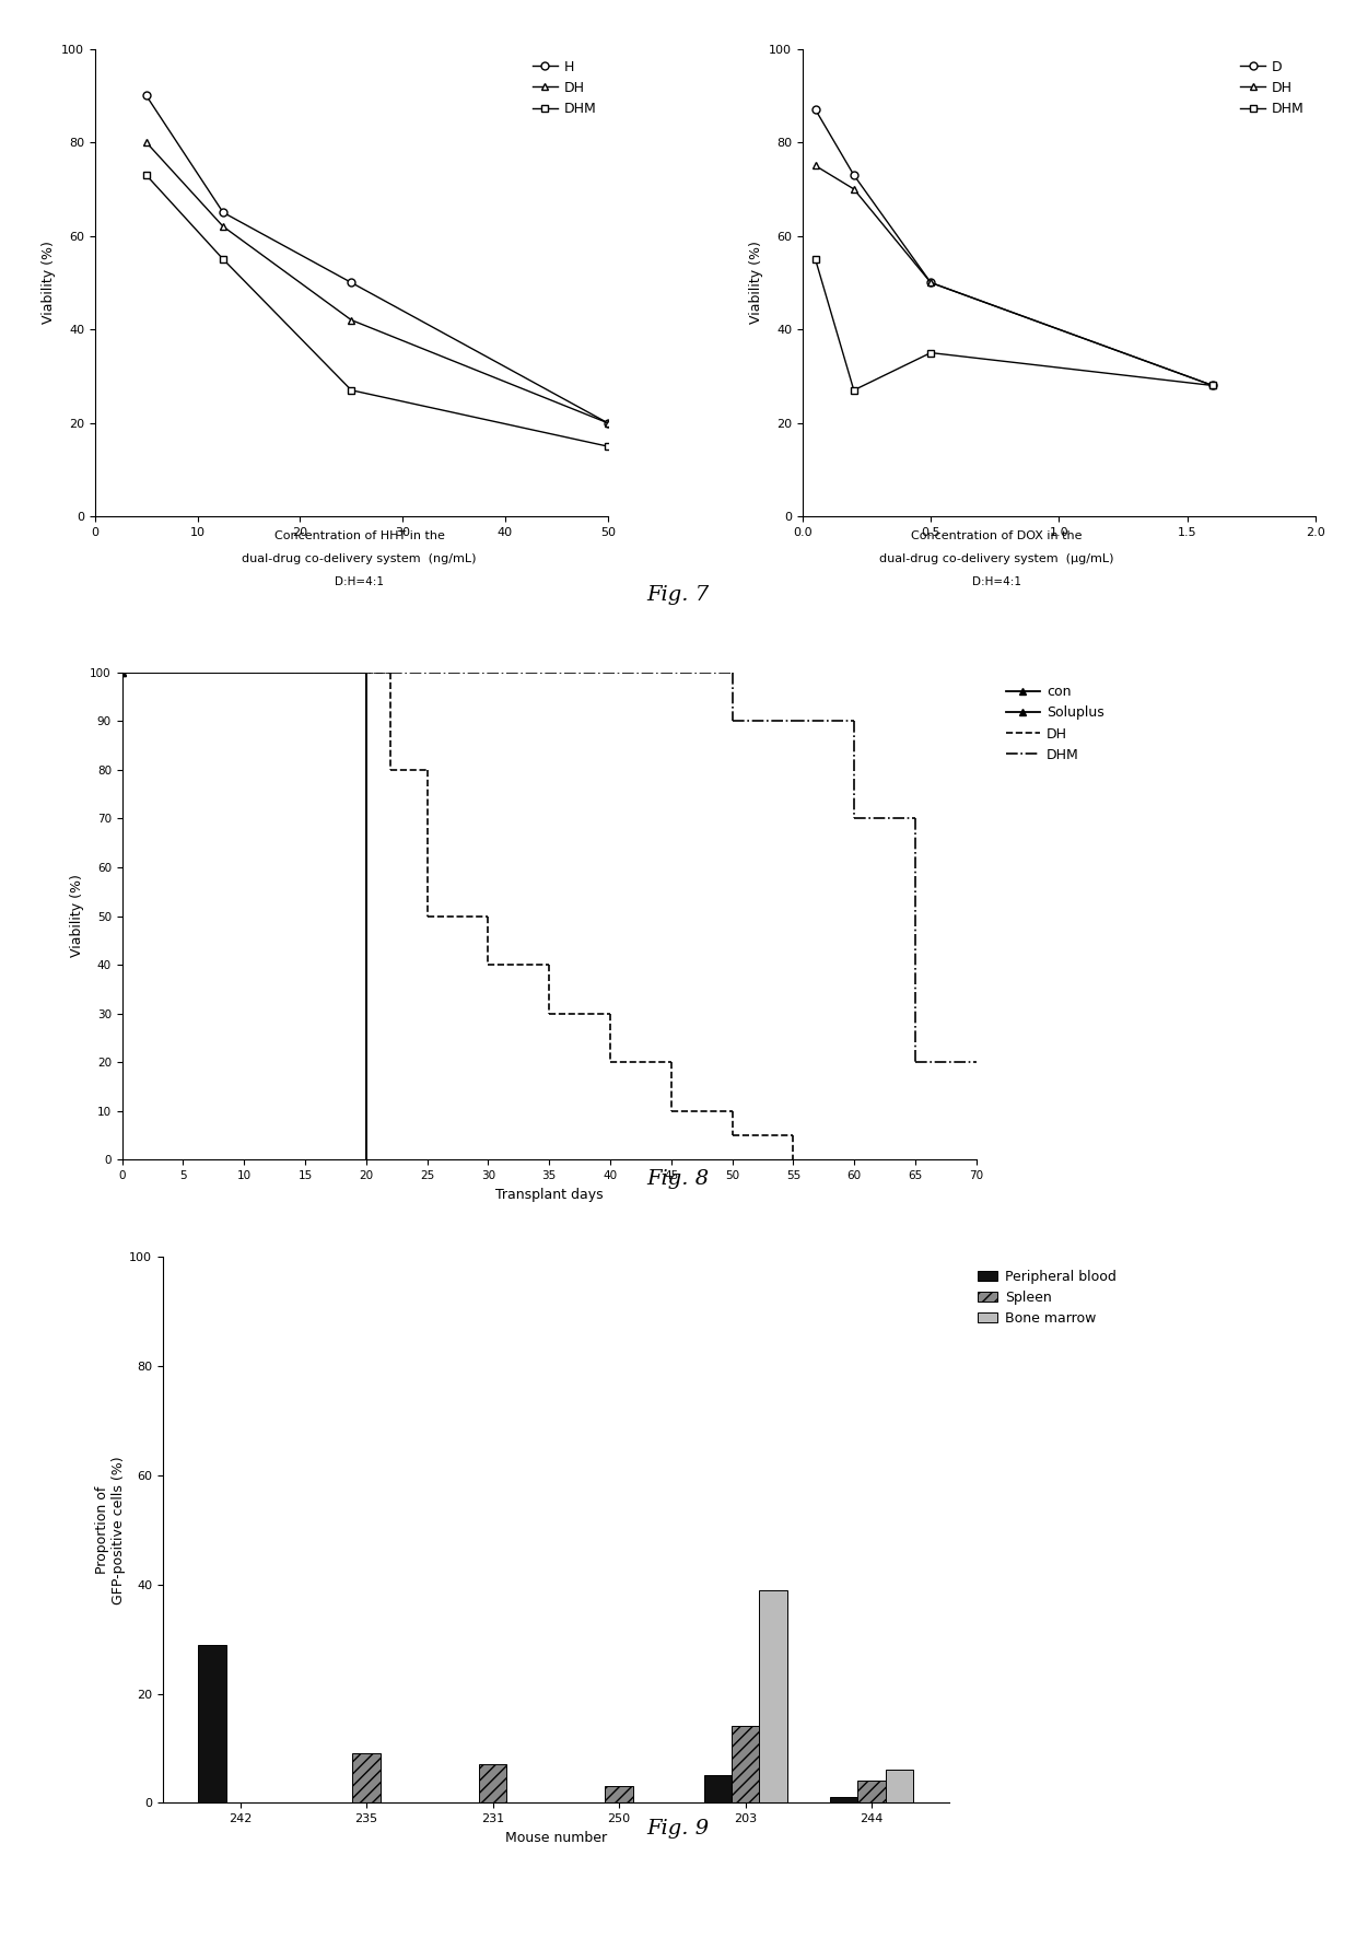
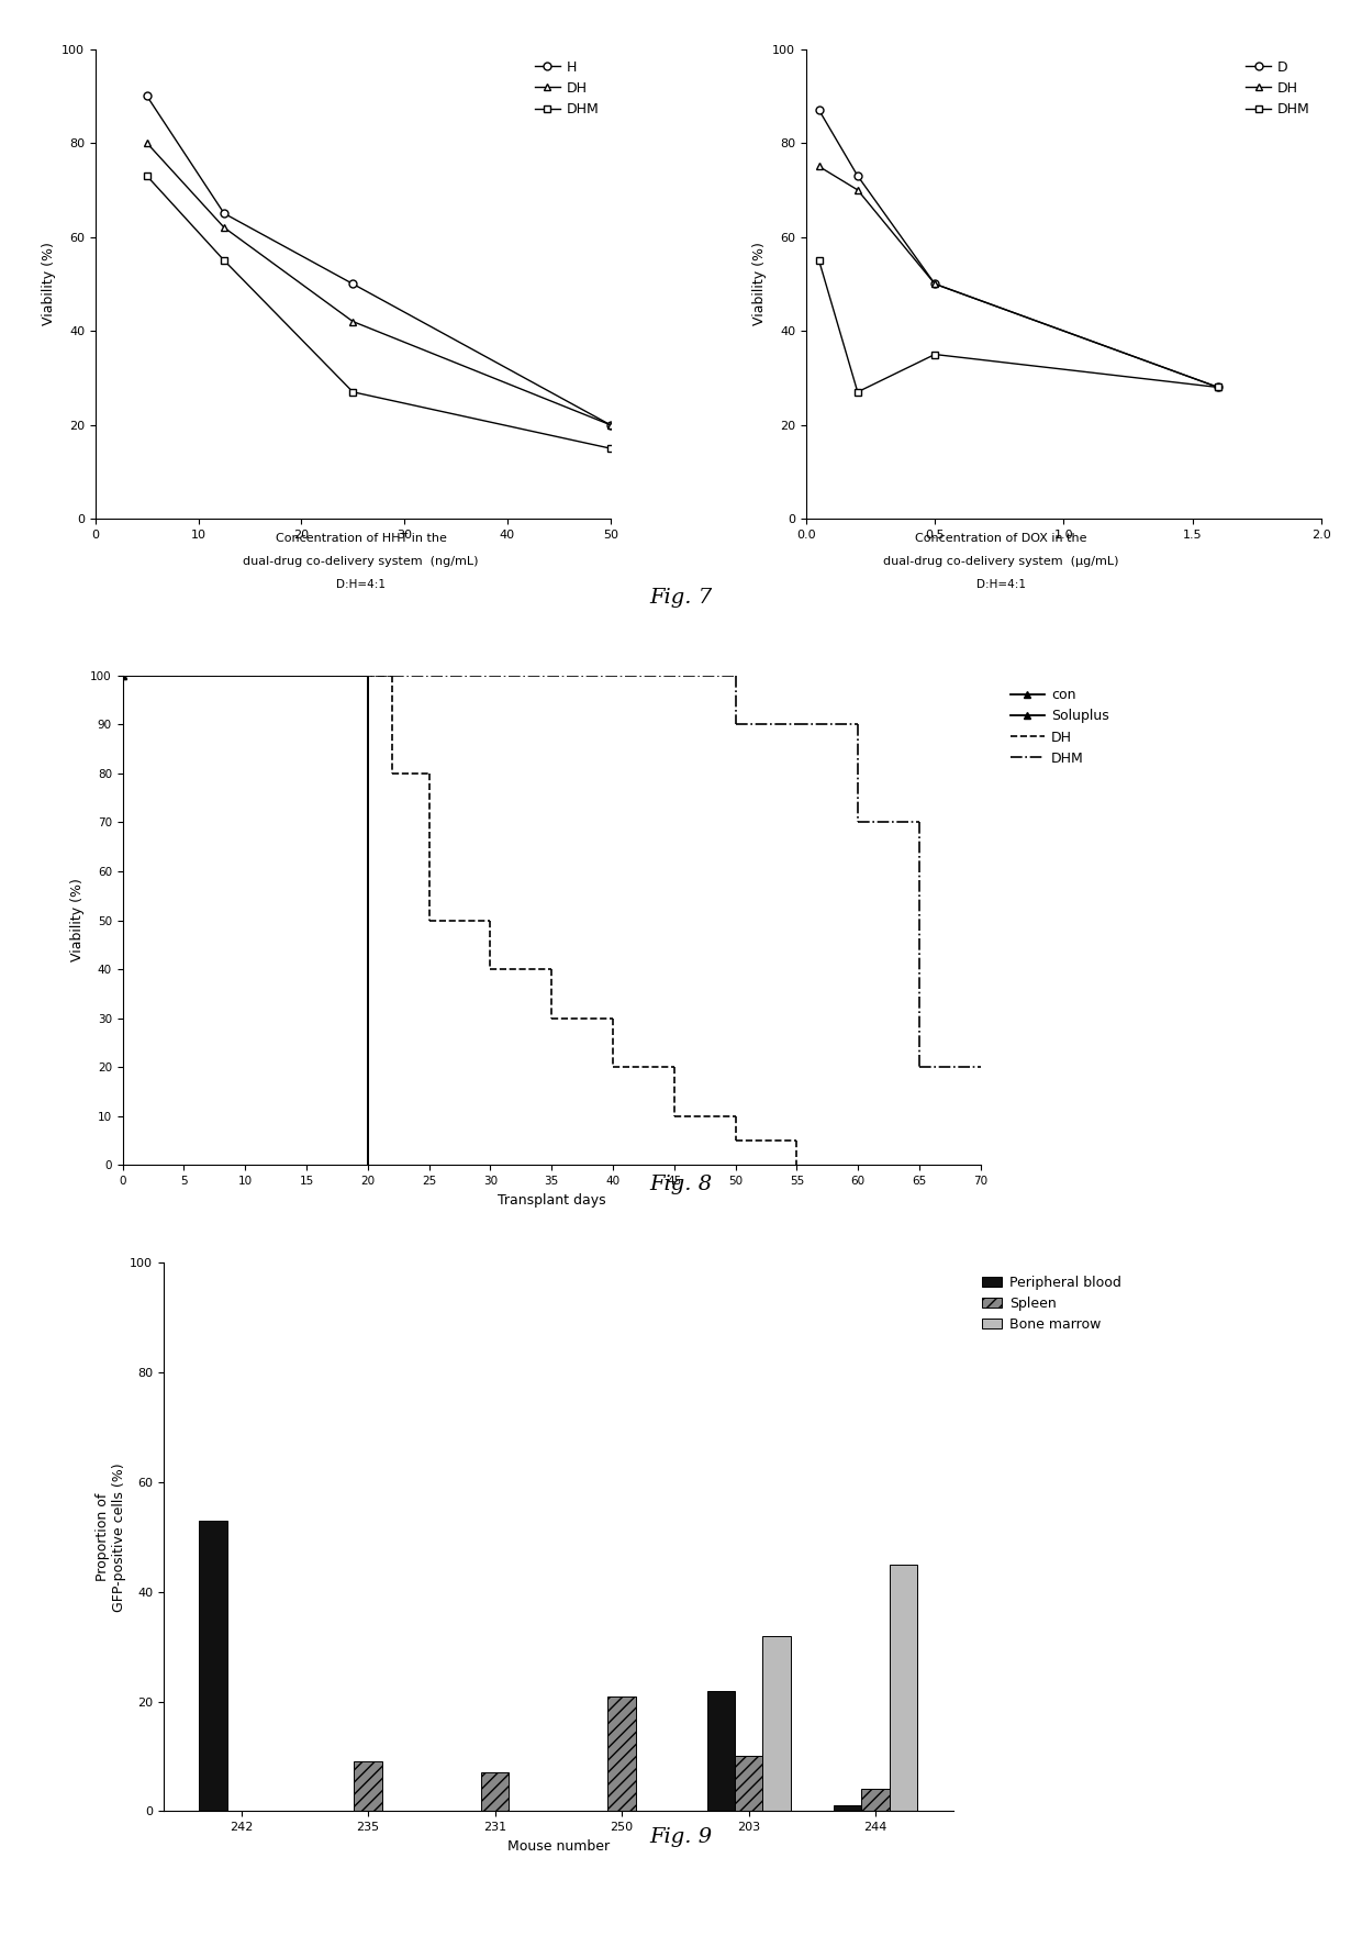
Peripheral blood/242: 29 -> 53
Spleen/250: 3 -> 21
Peripheral blood/203: 5 -> 22
Spleen/203: 14 -> 10
Bone marrow/203: 39 -> 32
Bone marrow/244: 6 -> 45
